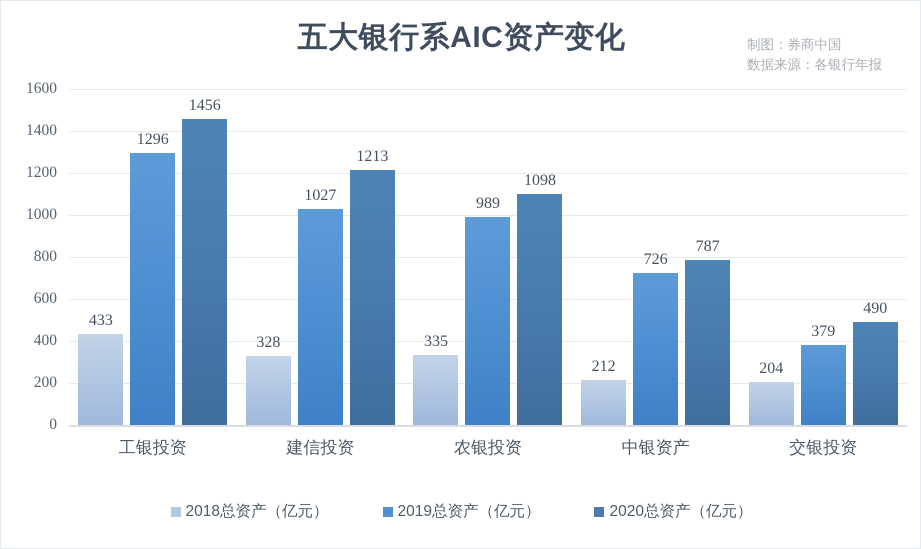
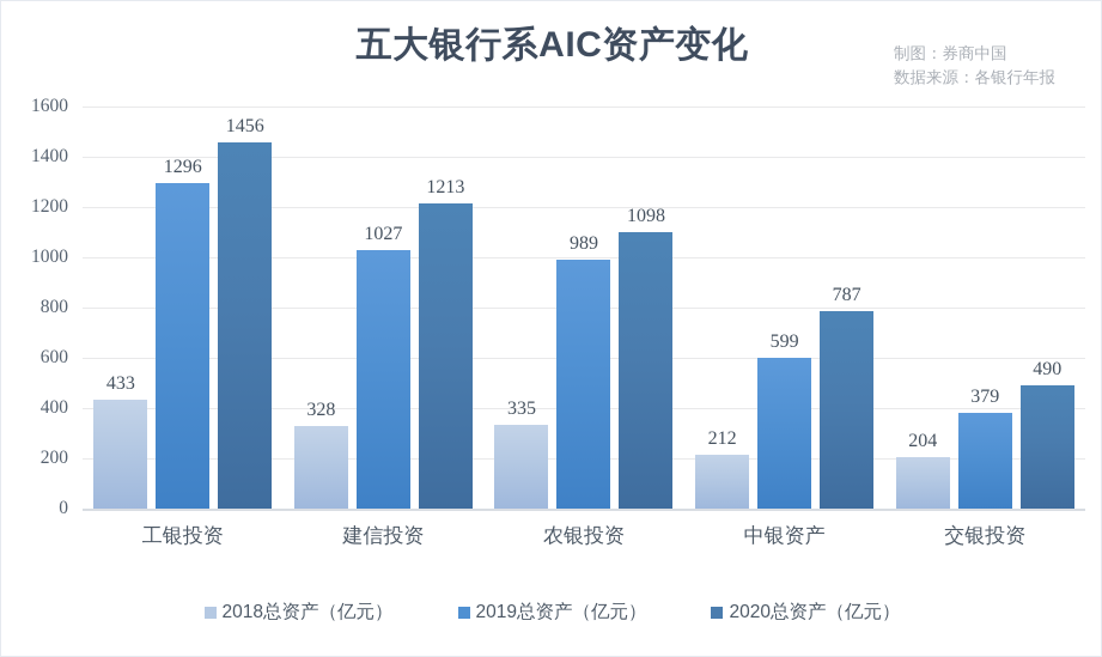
2019总资产（亿元）/中银资产: 726 -> 599
